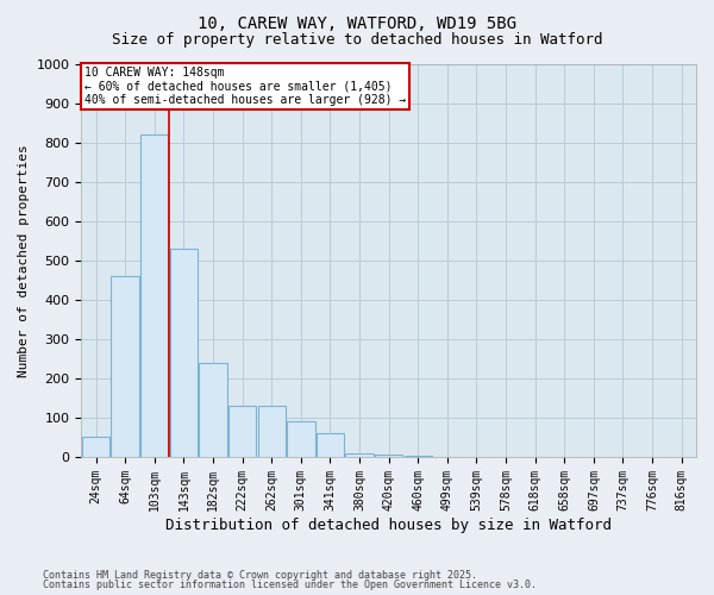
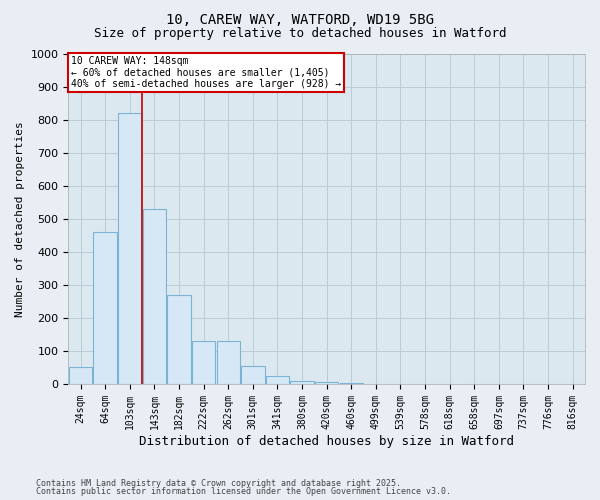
182sqm: 240 -> 270
301sqm: 90 -> 55
341sqm: 60 -> 25
